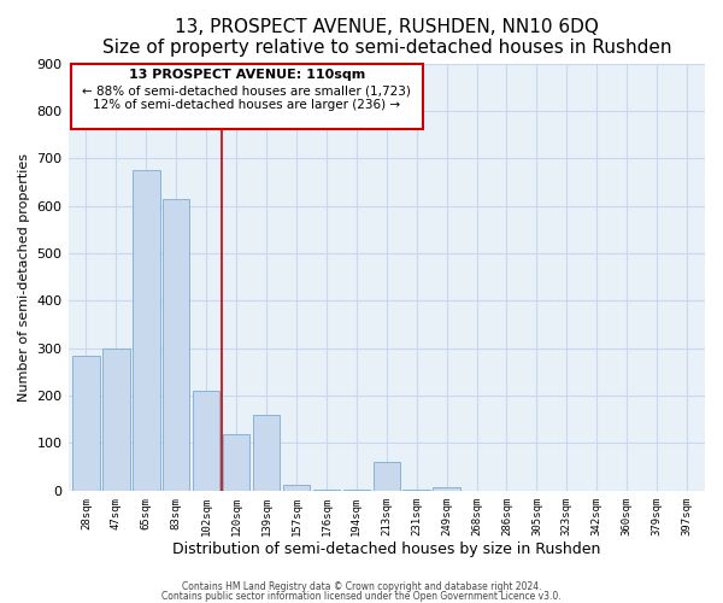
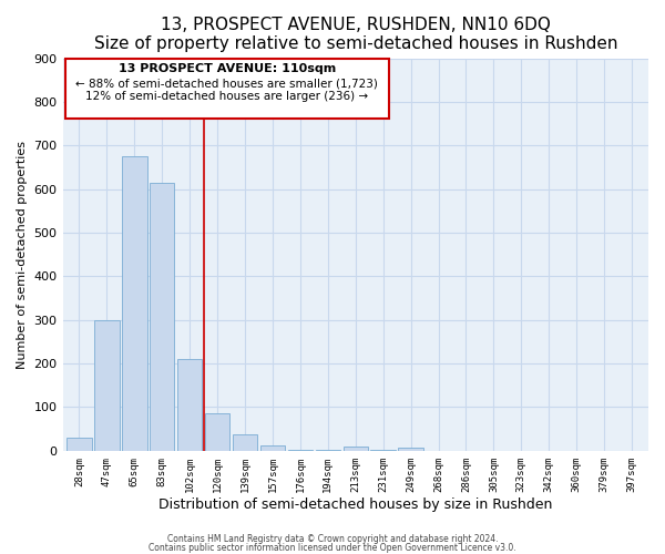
28sqm: 285 -> 30
120sqm: 120 -> 85
139sqm: 160 -> 38
213sqm: 60 -> 10
